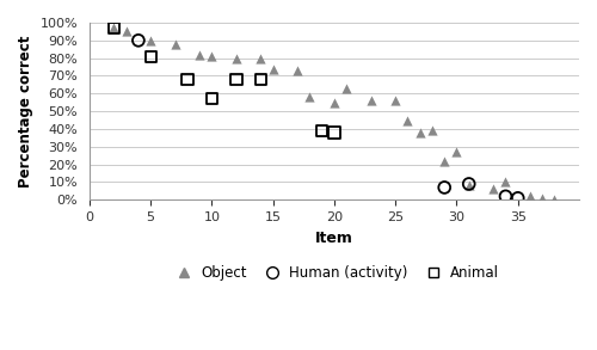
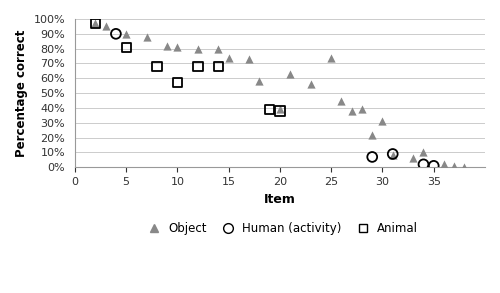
Object/20: 55% -> 39%
Object/25: 56% -> 74%
Object/30: 27% -> 31%
